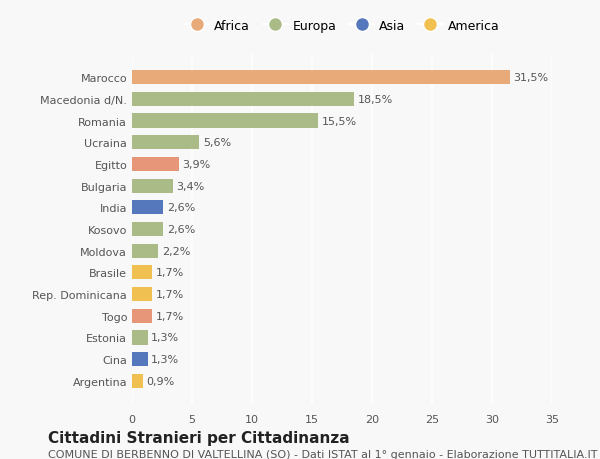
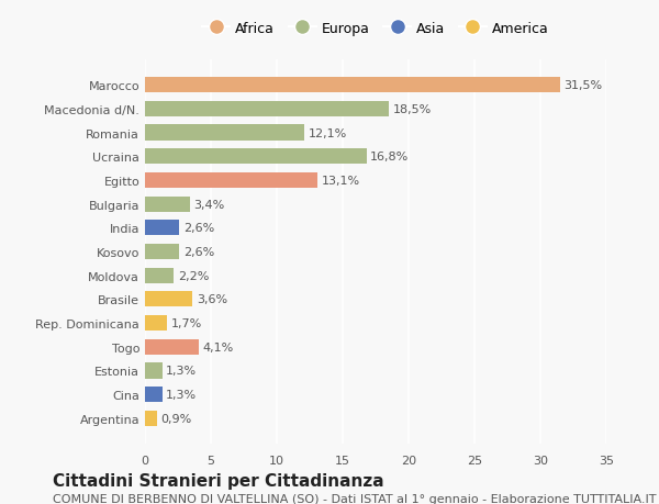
Romania: 15,5% -> 12,1%
Ucraina: 5,6% -> 16,8%
Egitto: 3,9% -> 13,1%
Brasile: 1,7% -> 3,6%
Togo: 1,7% -> 4,1%
